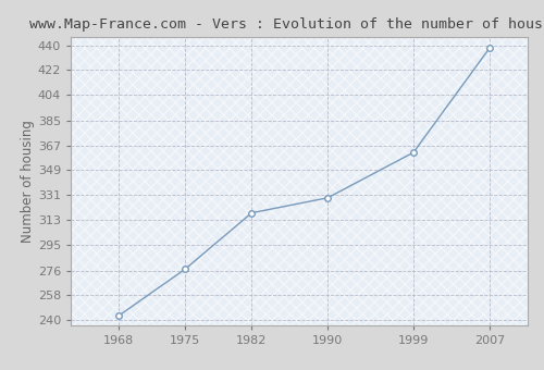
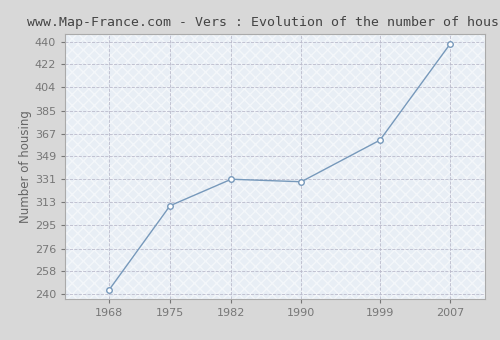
1975: 277 -> 310
1982: 318 -> 331
